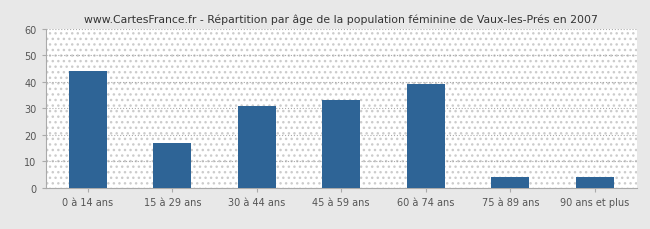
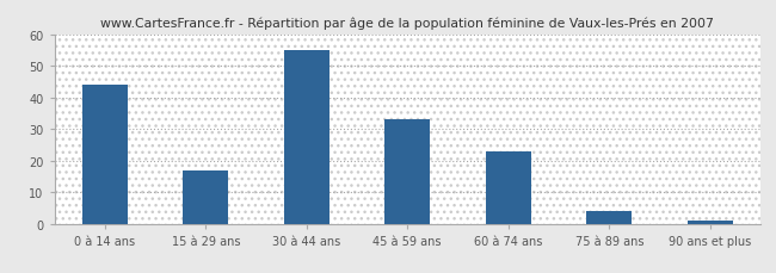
30 à 44 ans: 31 -> 55
60 à 74 ans: 39 -> 23
90 ans et plus: 4 -> 1
